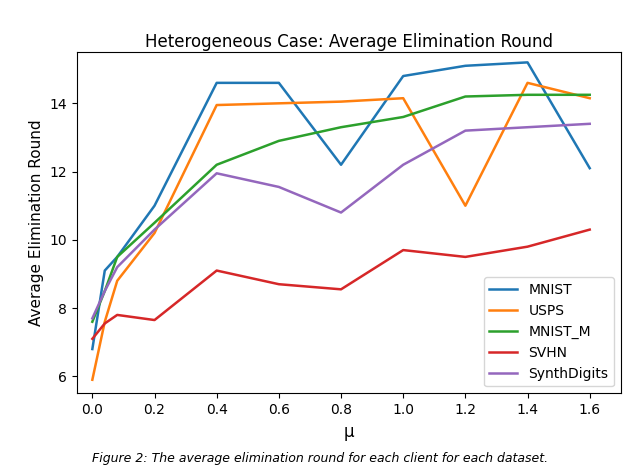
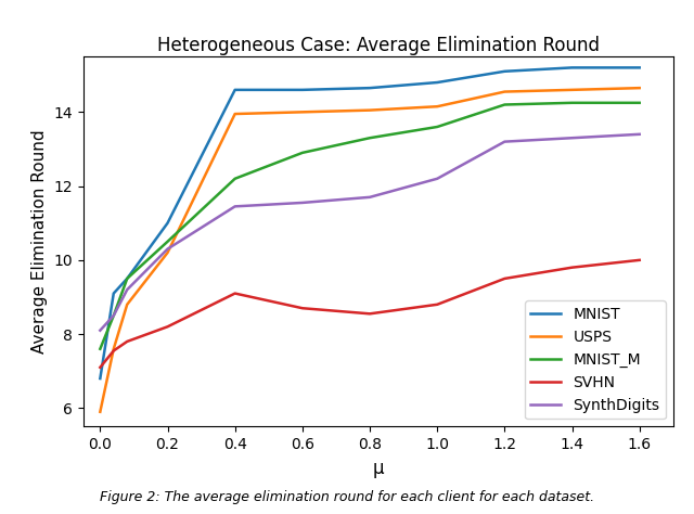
SynthDigits/0.0: 7.70 -> 8.10
SVHN/0.2: 7.65 -> 8.20
SynthDigits/0.4: 11.95 -> 11.45
MNIST/0.8: 12.20 -> 14.65
SynthDigits/0.8: 10.80 -> 11.70
SVHN/1.0: 9.70 -> 8.80
USPS/1.2: 11.00 -> 14.55
MNIST/1.6: 12.10 -> 15.20
USPS/1.6: 14.15 -> 14.65
SVHN/1.6: 10.30 -> 10.00
